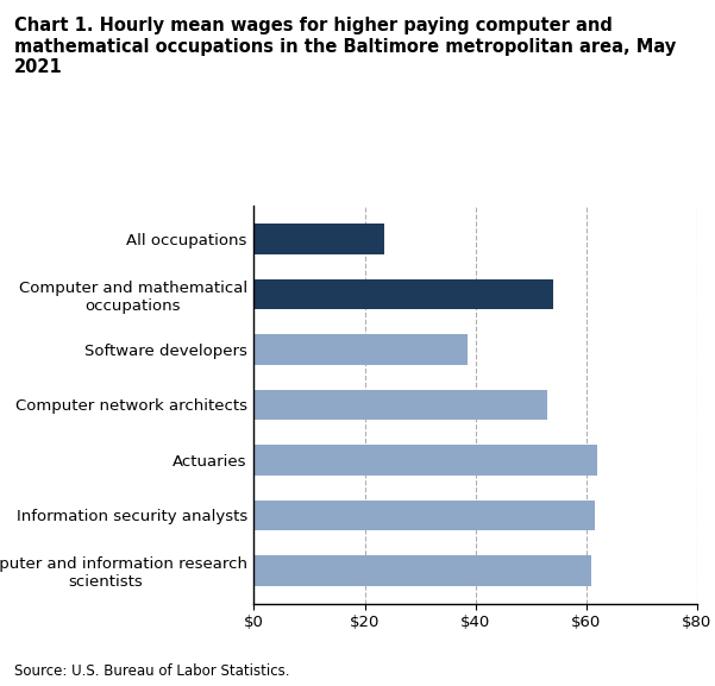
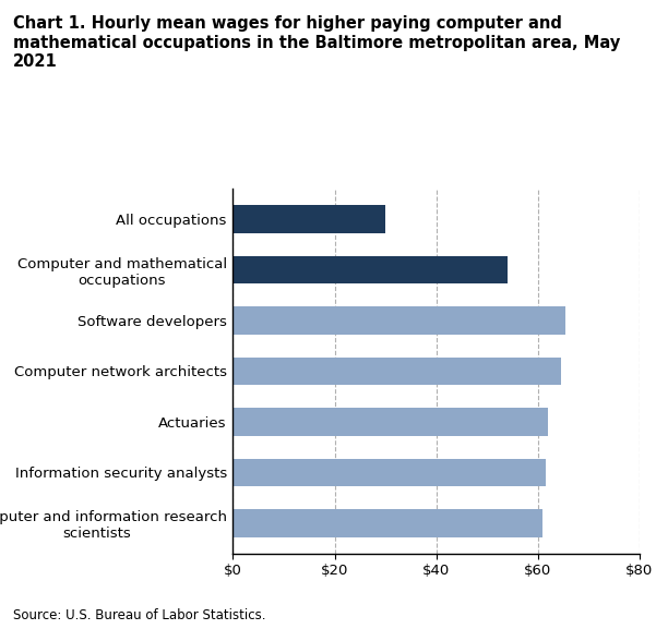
All occupations: $23.5 -> $30.0
Software developers: $38.5 -> $65.5
Computer network architects: $53.0 -> $64.5
